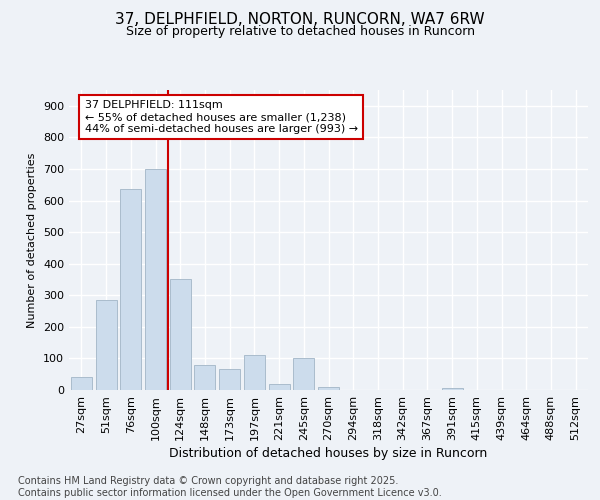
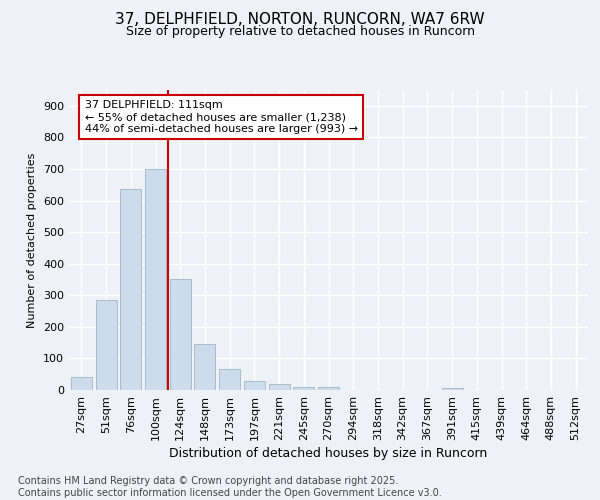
148sqm: 80 -> 145
197sqm: 110 -> 30
245sqm: 100 -> 10
